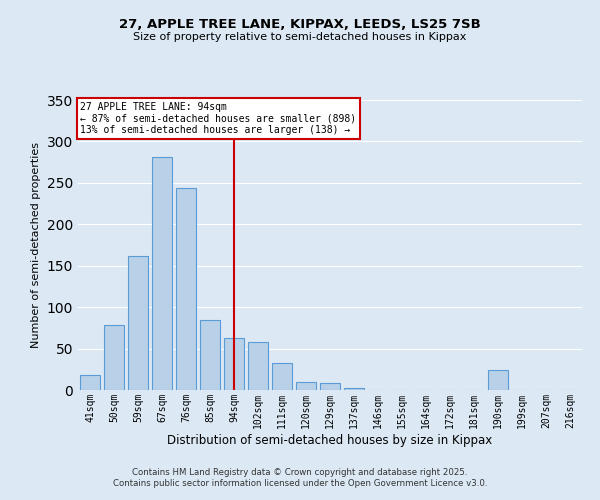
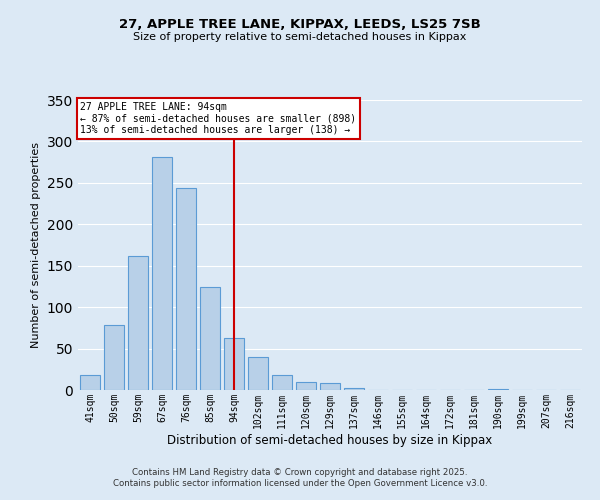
85sqm: 84 -> 124
102sqm: 58 -> 40
111sqm: 32 -> 18
190sqm: 24 -> 1
